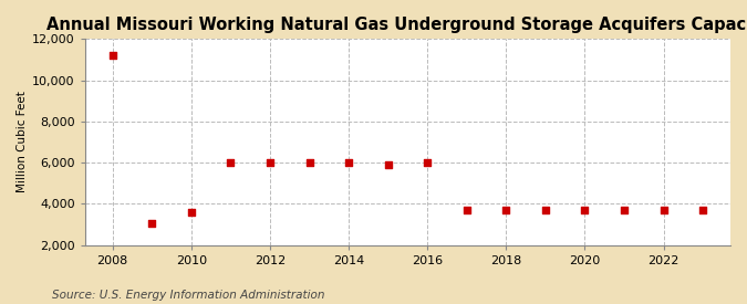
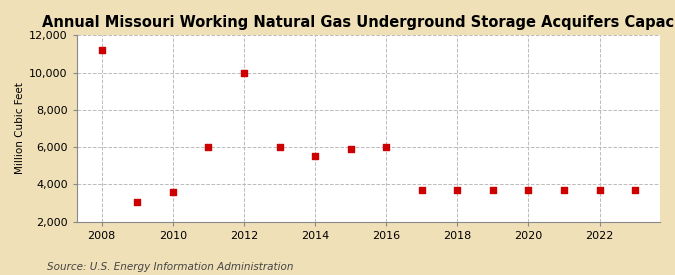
2012: 6,000 -> 10,000
2014: 6,000 -> 5,500
